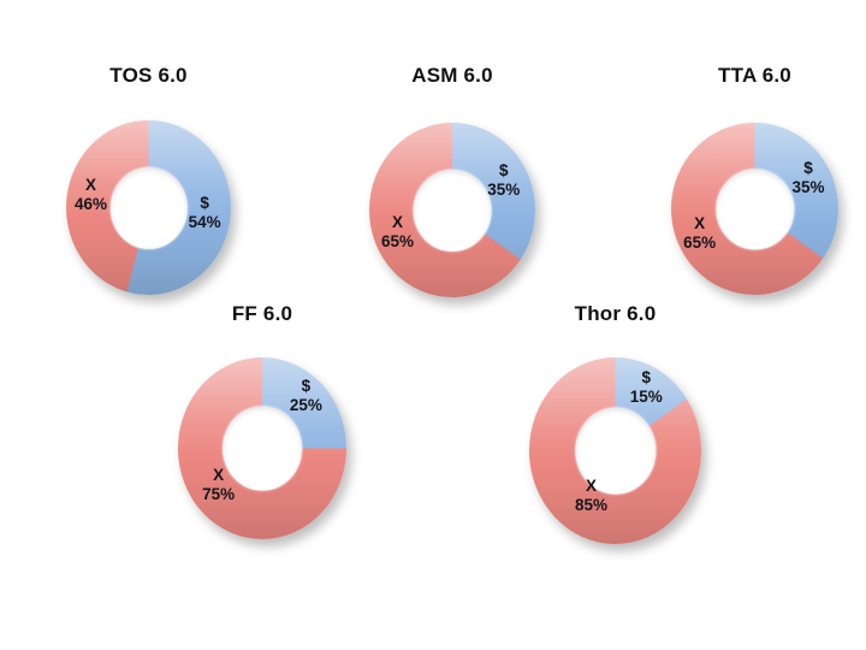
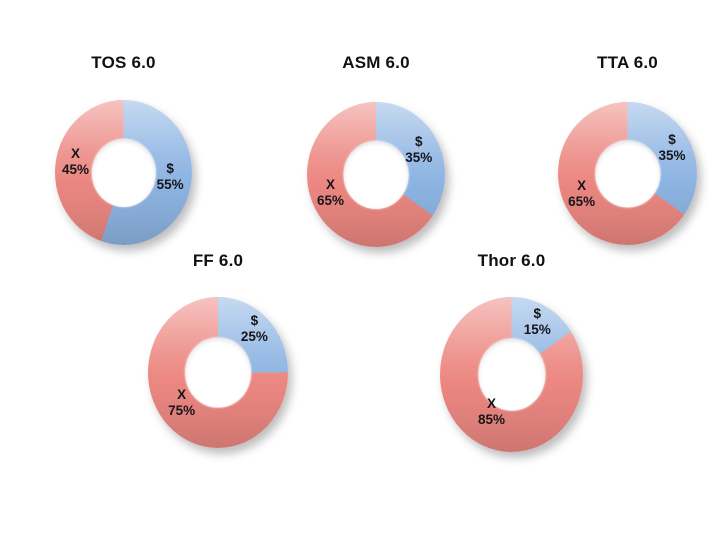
TOS 6.0/$: 54% -> 55%
TOS 6.0/X: 46% -> 45%
